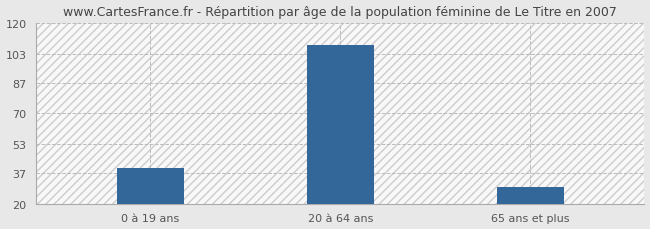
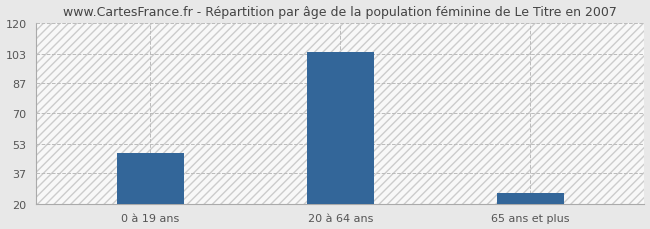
0 à 19 ans: 40 -> 48
20 à 64 ans: 108 -> 104
65 ans et plus: 29 -> 26
